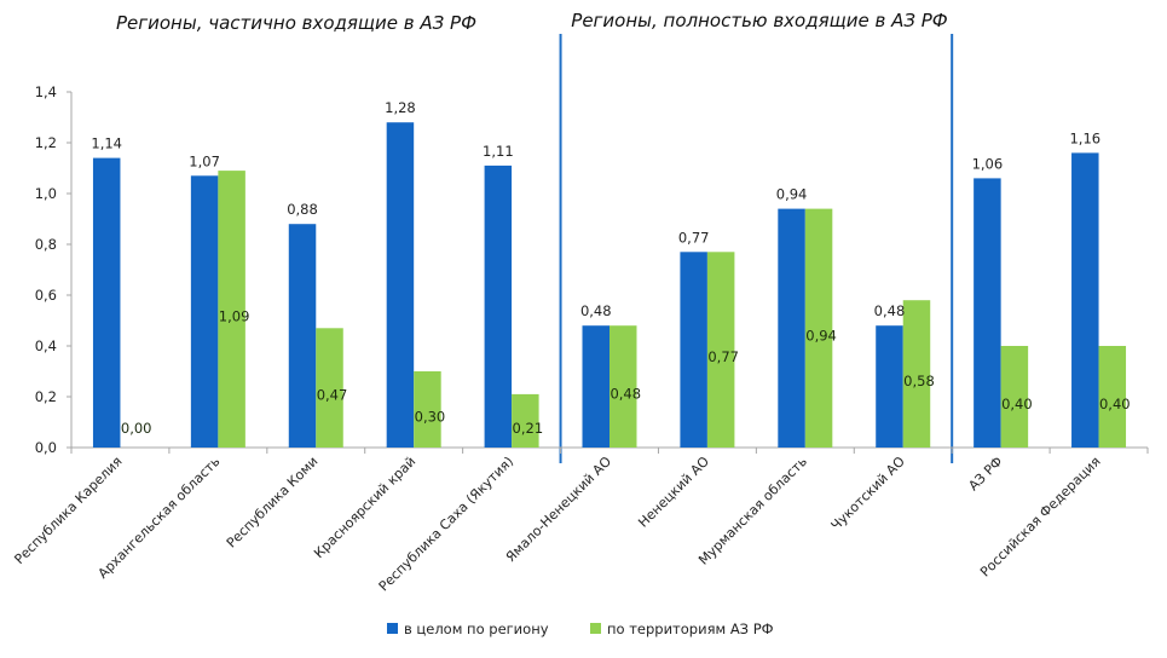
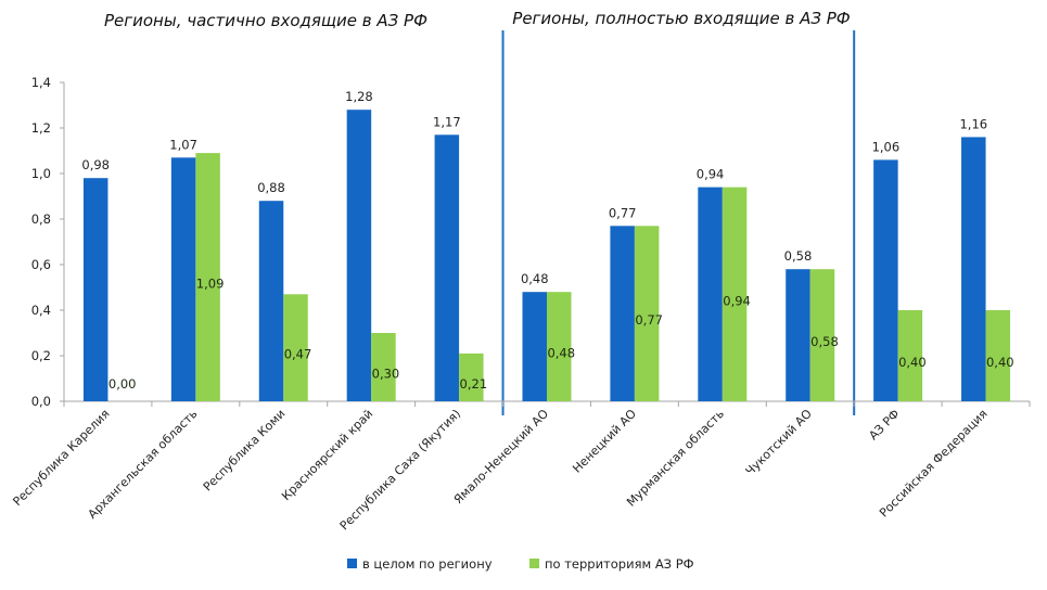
в целом по региону/Республика Карелия: 1,14 -> 0,98
в целом по региону/Республика Саха (Якутия): 1,11 -> 1,17
в целом по региону/Чукотский АО: 0,48 -> 0,58
